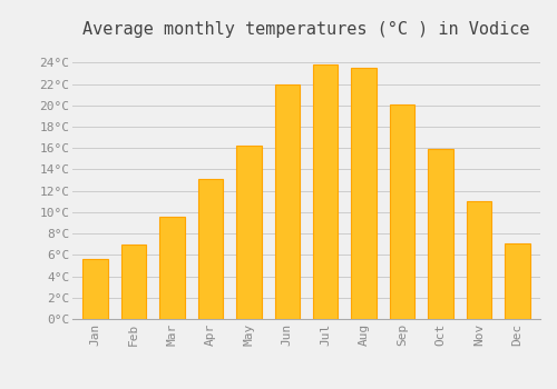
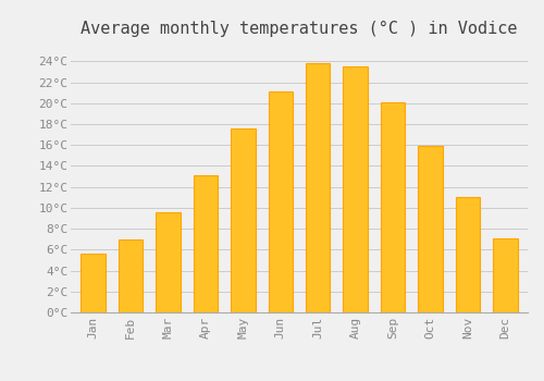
May: 16.2°C -> 17.6°C
Jun: 22.0°C -> 21.1°C
